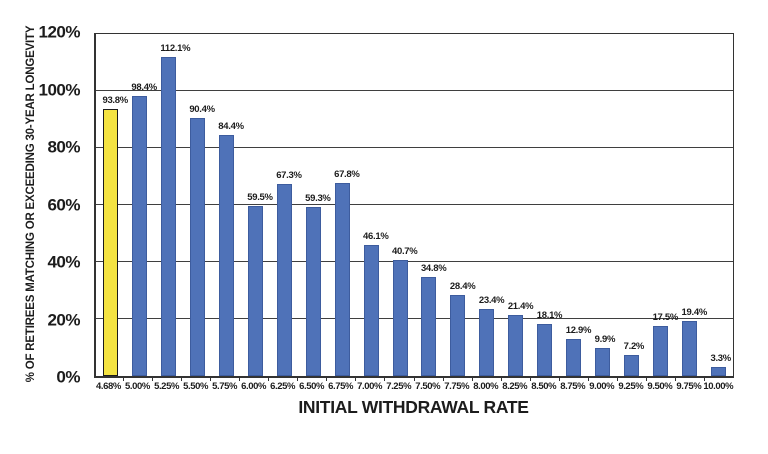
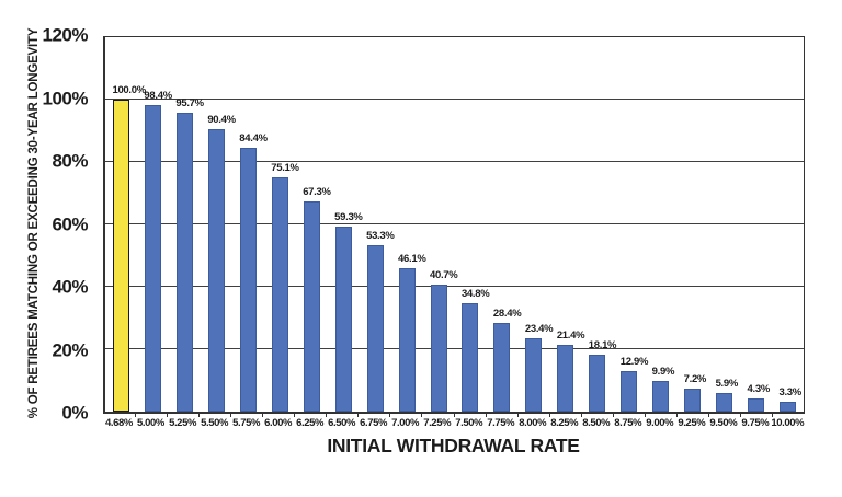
4.68%: 93.8% -> 100.0%
5.25%: 112.1% -> 95.7%
6.00%: 59.5% -> 75.1%
6.75%: 67.8% -> 53.3%
9.50%: 17.5% -> 5.9%
9.75%: 19.4% -> 4.3%
